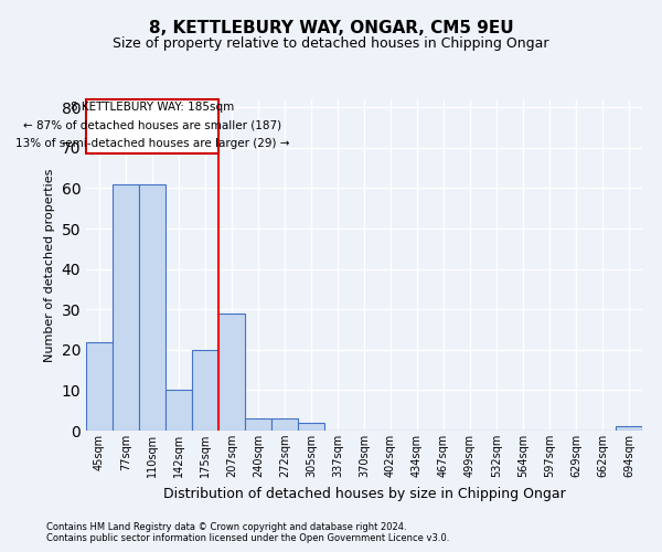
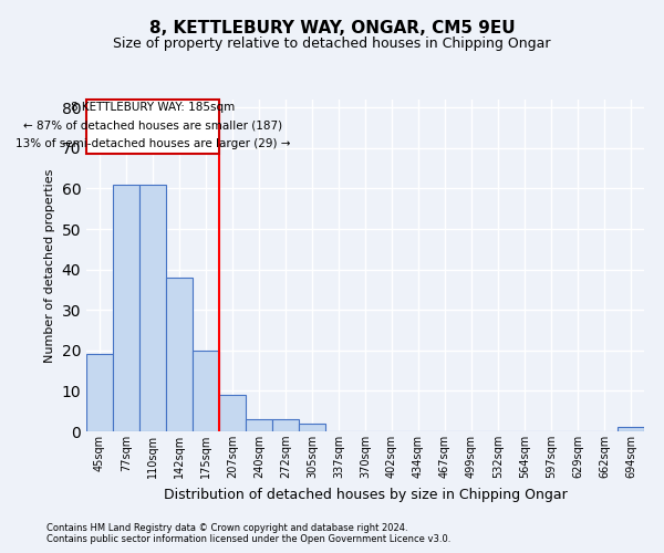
45sqm: 22 -> 19
142sqm: 10 -> 38
207sqm: 29 -> 9
